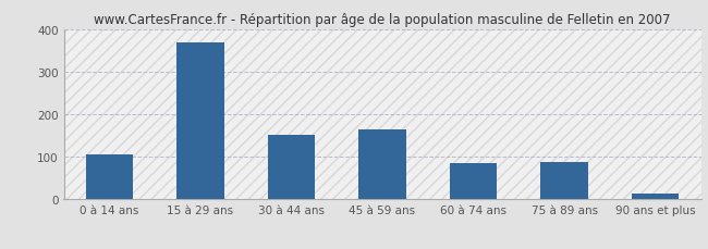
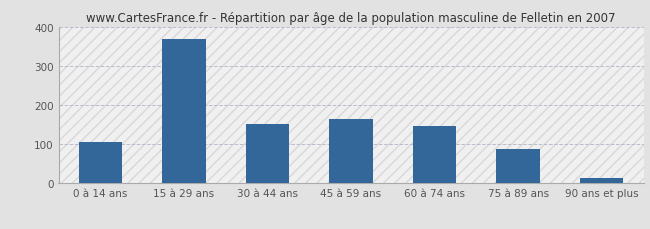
60 à 74 ans: 85 -> 145
